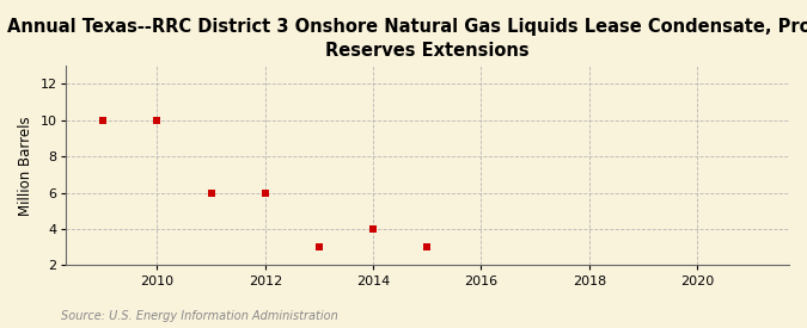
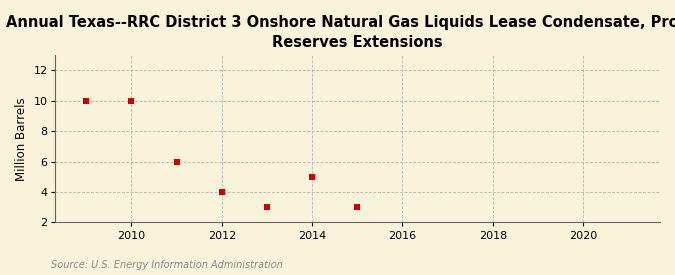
2012: 6 -> 4
2014: 4 -> 5
